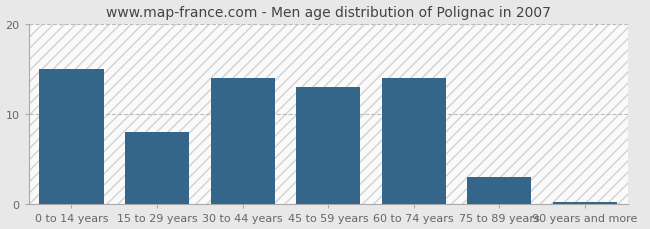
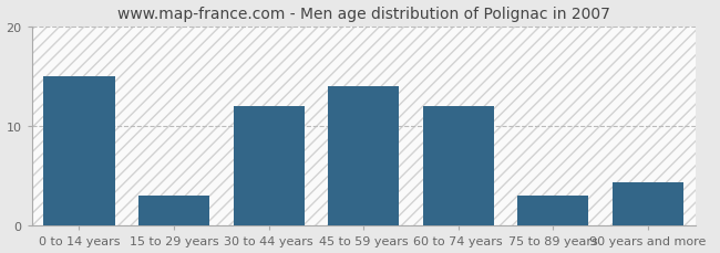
15 to 29 years: 8.0 -> 3.0
30 to 44 years: 14.0 -> 12.0
45 to 59 years: 13.0 -> 14.0
60 to 74 years: 14.0 -> 12.0
90 years and more: 0.3 -> 4.4
